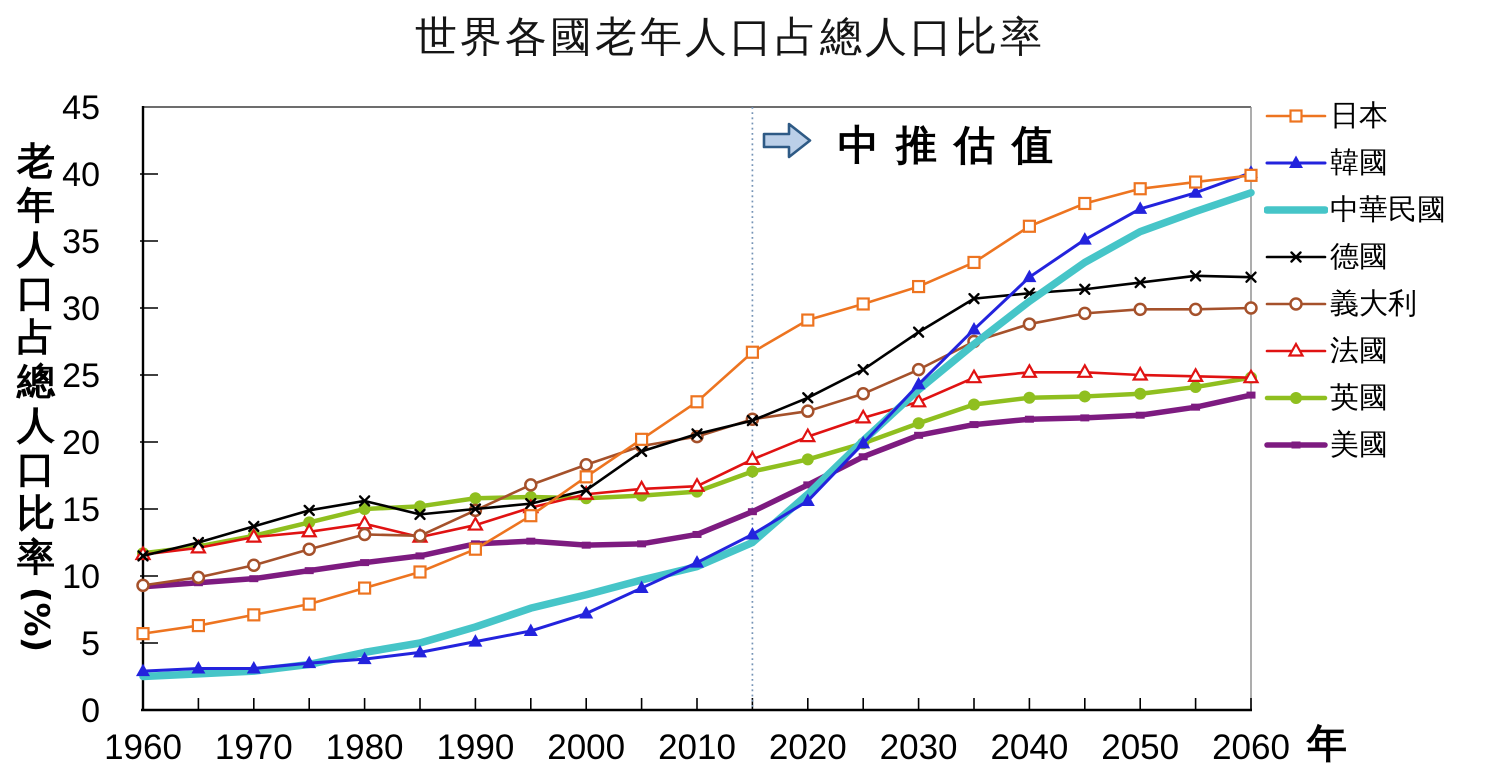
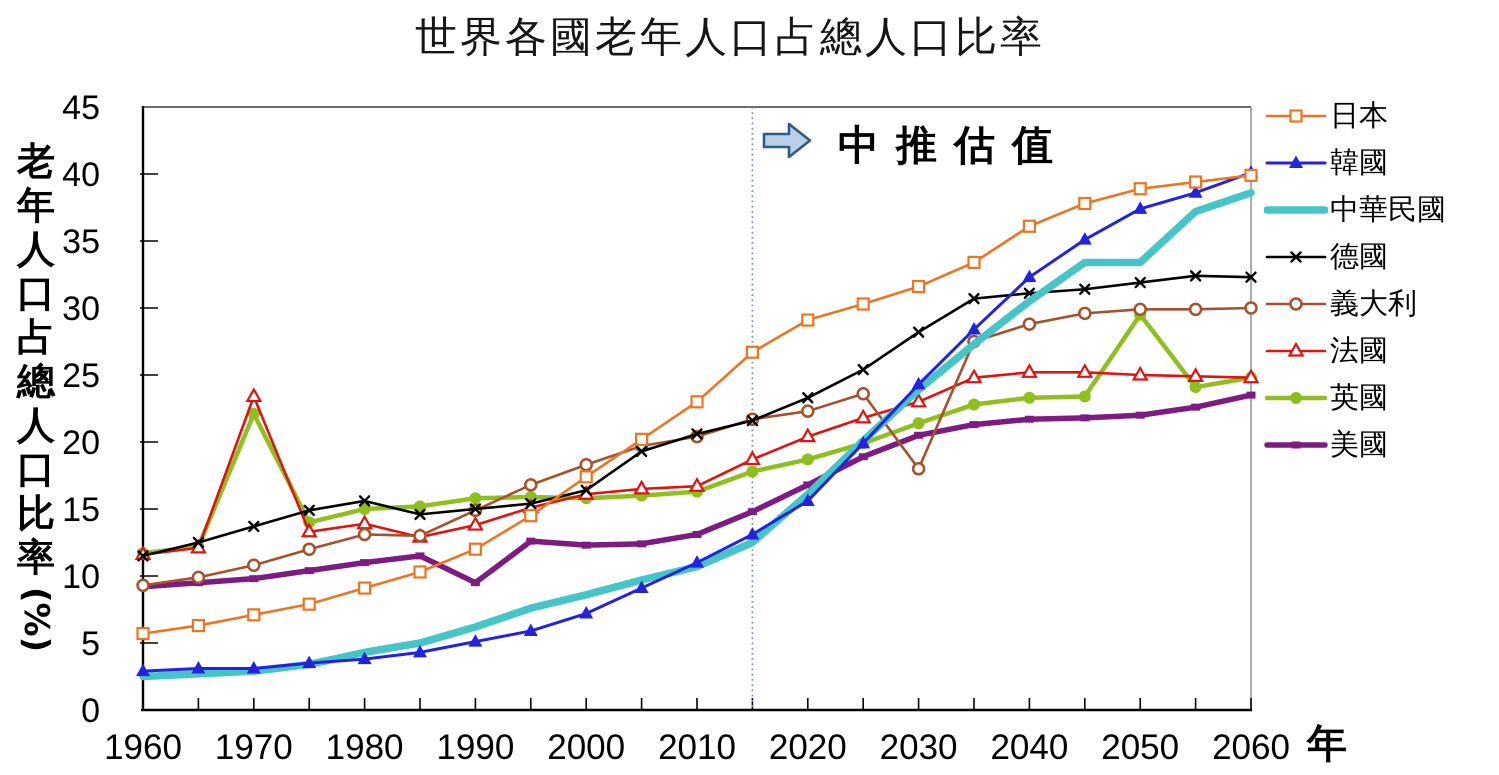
法國/1970: 12.9 -> 23.4
英國/1970: 13.0 -> 22.1
美國/1990: 12.4 -> 9.5
義大利/2030: 25.4 -> 18.0
中華民國/2050: 35.7 -> 33.4
英國/2050: 23.6 -> 29.5
